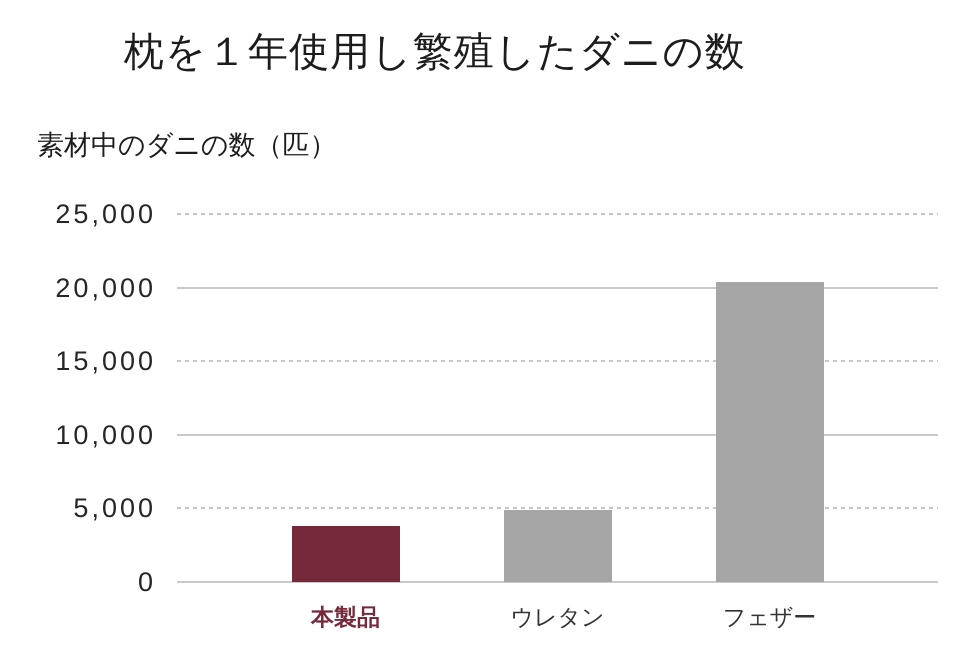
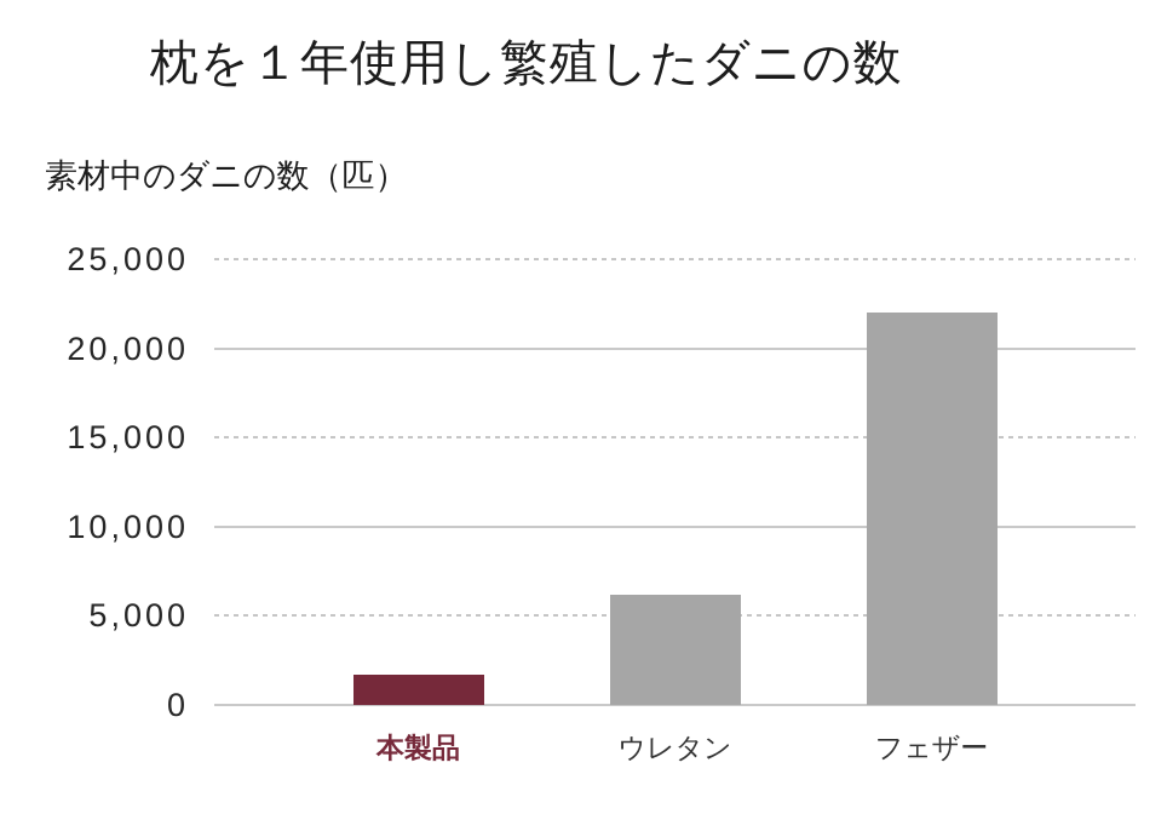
本製品: 3800 -> 1700
ウレタン: 4900 -> 6200
フェザー: 20400 -> 22000
